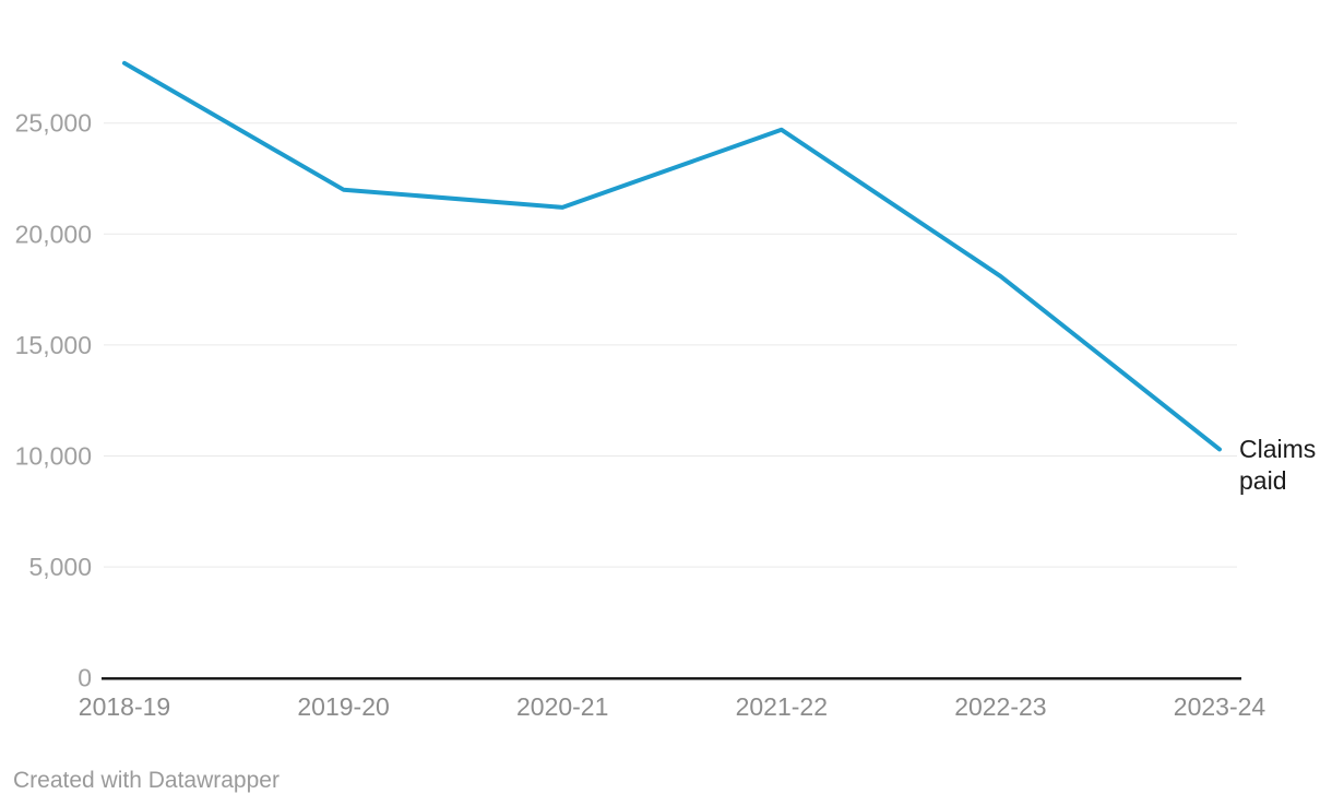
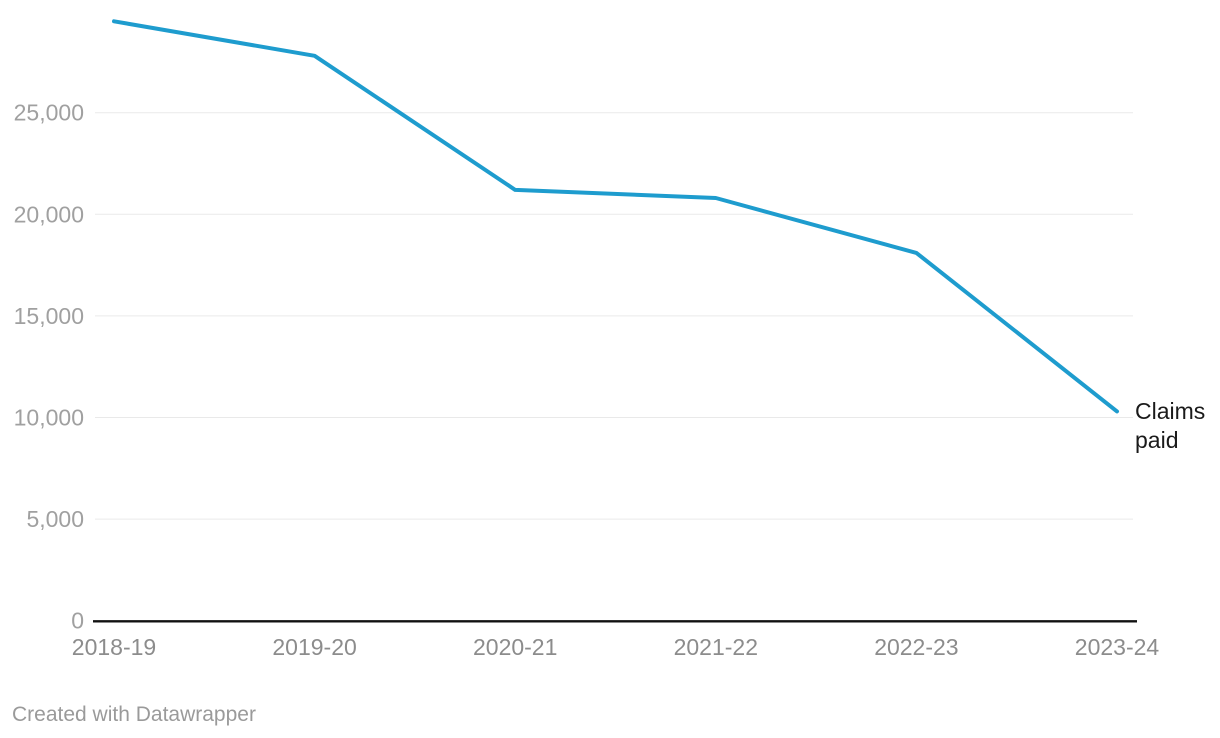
2018-19: 27700 -> 29500
2019-20: 22000 -> 27800
2021-22: 24700 -> 20800
